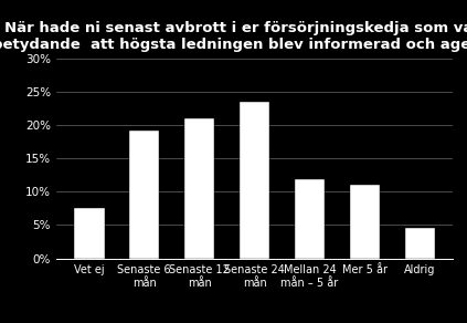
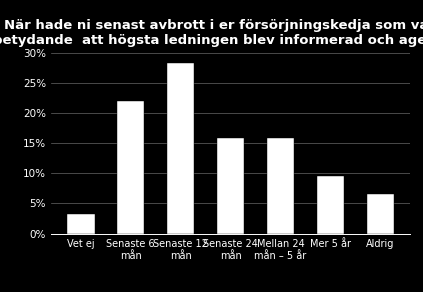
Vet ej: 7.6% -> 3.2%
Senaste 6 mån: 19.2% -> 22.0%
Senaste 12 mån: 21.0% -> 28.3%
Senaste 24 mån: 23.4% -> 15.8%
Mellan 24 mån – 5 år: 11.8% -> 15.8%
Mer 5 år: 11.0% -> 9.5%
Aldrig: 4.6% -> 6.5%
